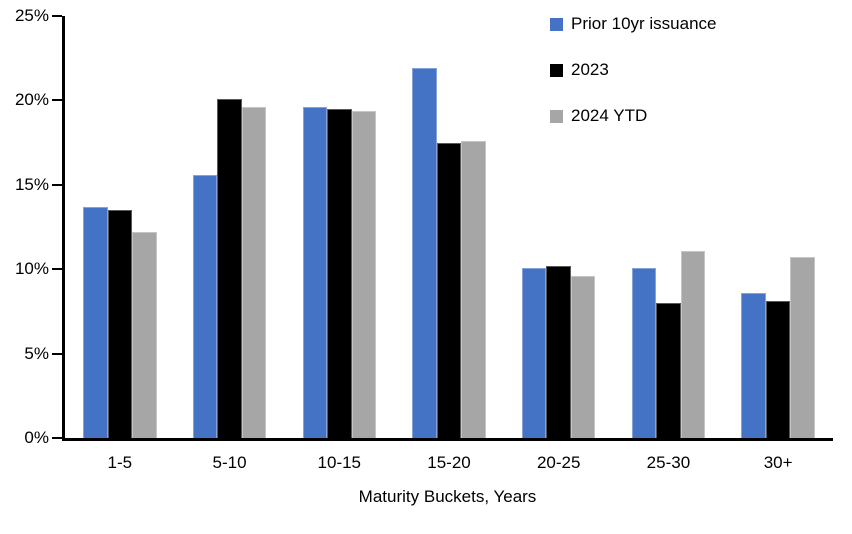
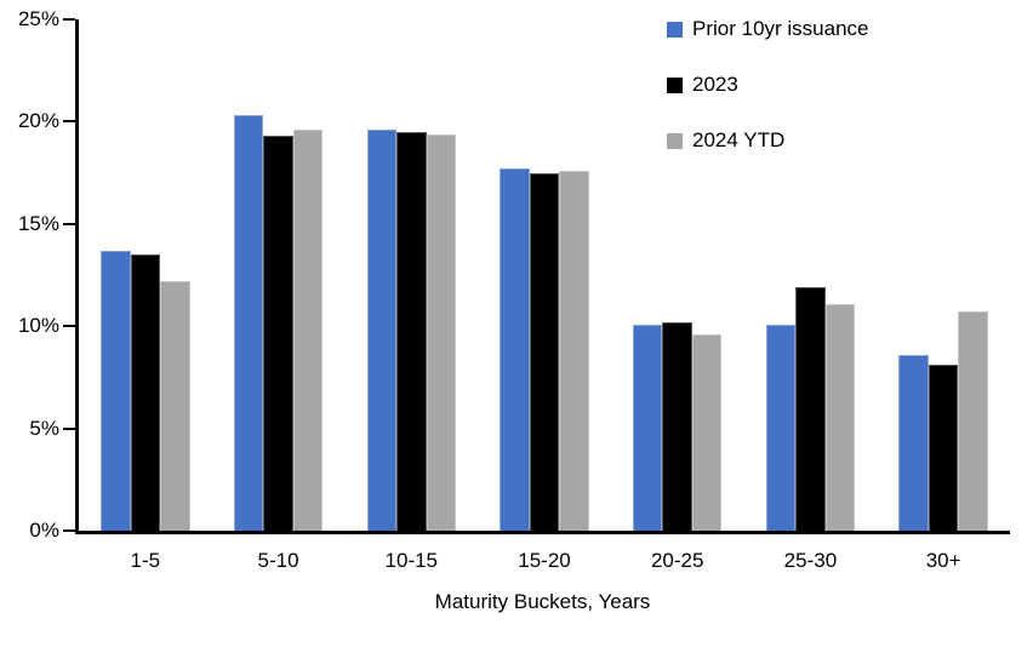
Prior 10yr issuance/5-10: 15.6% -> 20.3%
2023/5-10: 20.1% -> 19.3%
Prior 10yr issuance/15-20: 21.9% -> 17.7%
2023/25-30: 8.0% -> 11.9%
